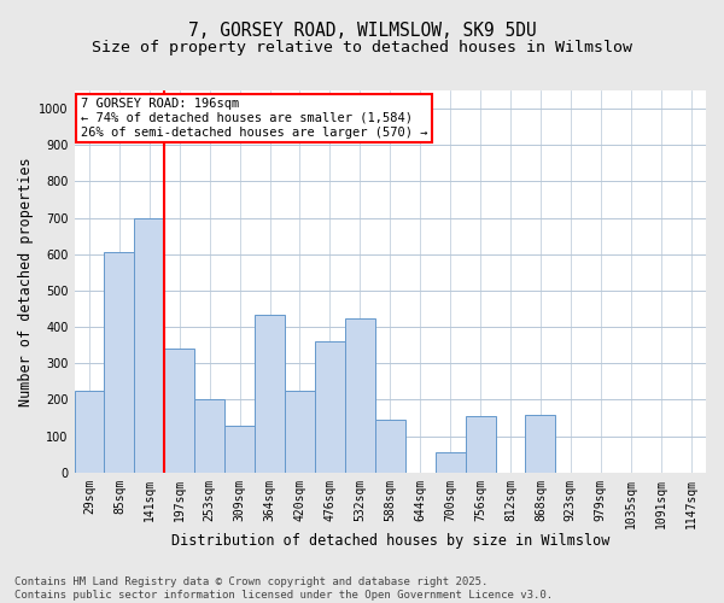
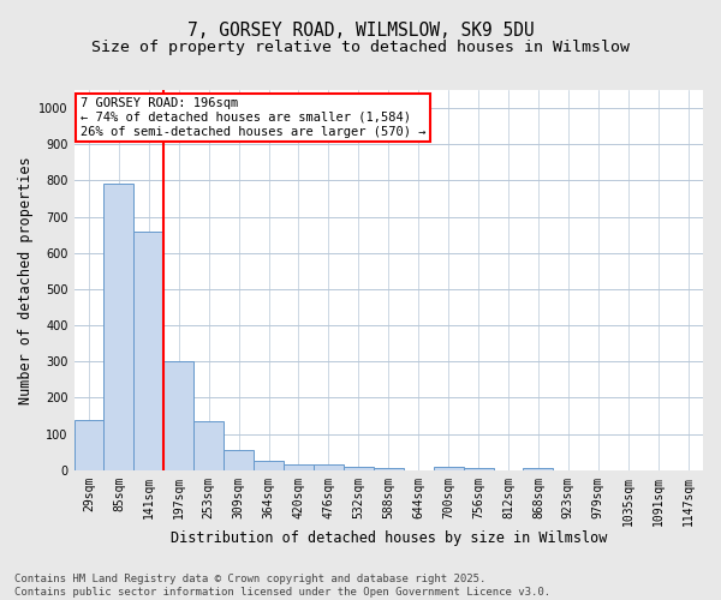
29sqm: 225 -> 140
85sqm: 605 -> 790
141sqm: 700 -> 660
197sqm: 340 -> 300
253sqm: 200 -> 135
309sqm: 130 -> 55
364sqm: 435 -> 25
420sqm: 225 -> 15
476sqm: 360 -> 15
532sqm: 425 -> 10
588sqm: 145 -> 5
700sqm: 55 -> 10
756sqm: 155 -> 5
868sqm: 160 -> 5
